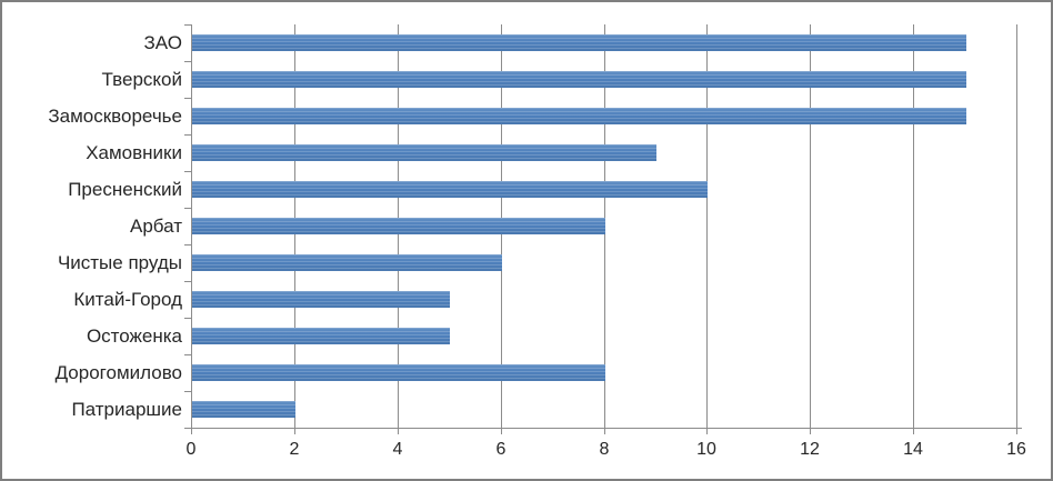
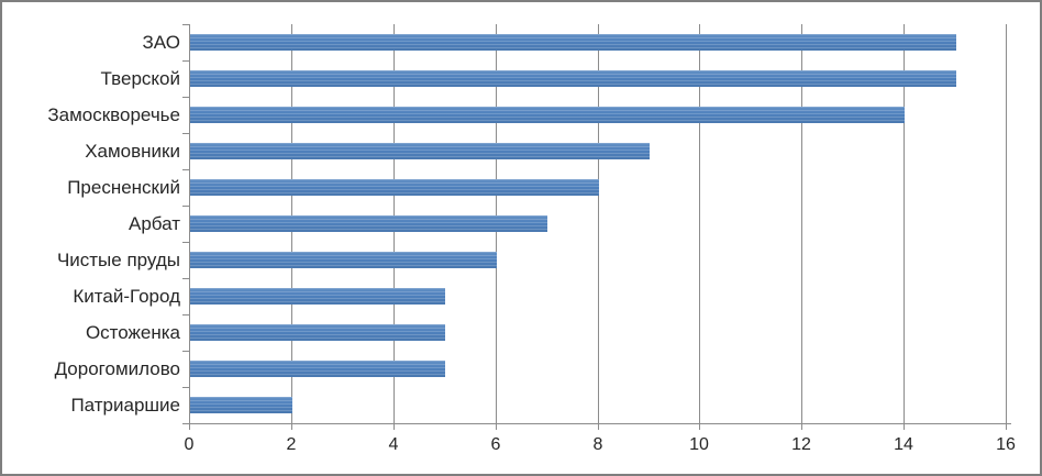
Замоскворечье: 15 -> 14
Пресненский: 10 -> 8
Арбат: 8 -> 7
Дорогомилово: 8 -> 5
